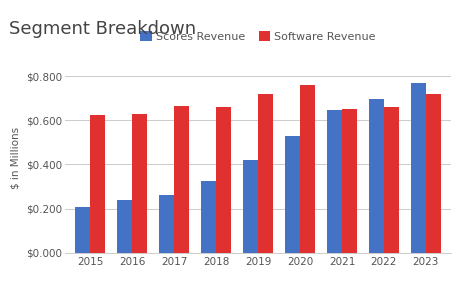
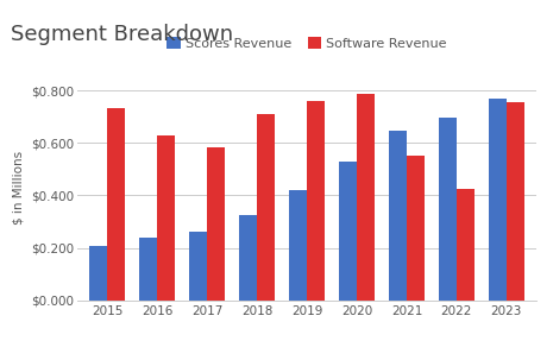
Software Revenue/2015: $0.625 -> $0.735
Software Revenue/2017: $0.665 -> $0.585
Software Revenue/2018: $0.660 -> $0.710
Software Revenue/2019: $0.720 -> $0.760
Software Revenue/2020: $0.760 -> $0.790
Software Revenue/2021: $0.650 -> $0.550
Software Revenue/2022: $0.660 -> $0.425
Software Revenue/2023: $0.720 -> $0.755
